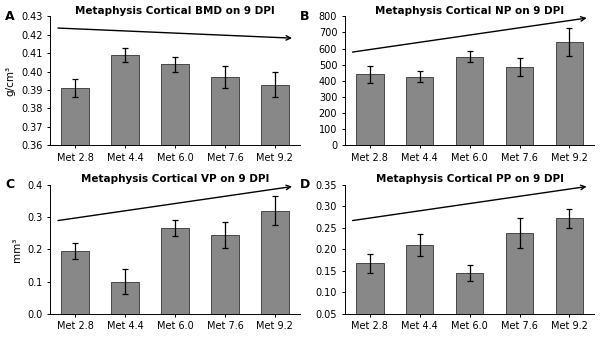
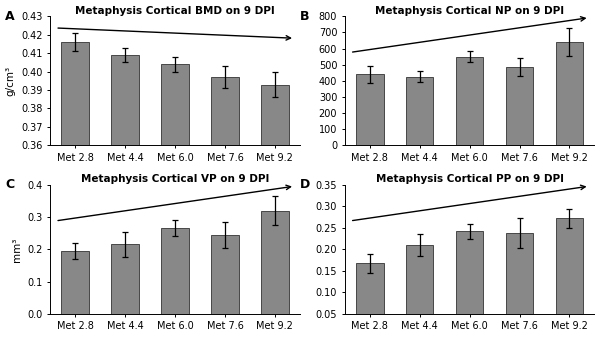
Metaphysis Cortical BMD on 9 DPI/Met 2.8: 0.391 -> 0.416
Metaphysis Cortical VP on 9 DPI/Met 4.4: 0.100 -> 0.215
Metaphysis Cortical PP on 9 DPI/Met 6.0: 0.145 -> 0.242
